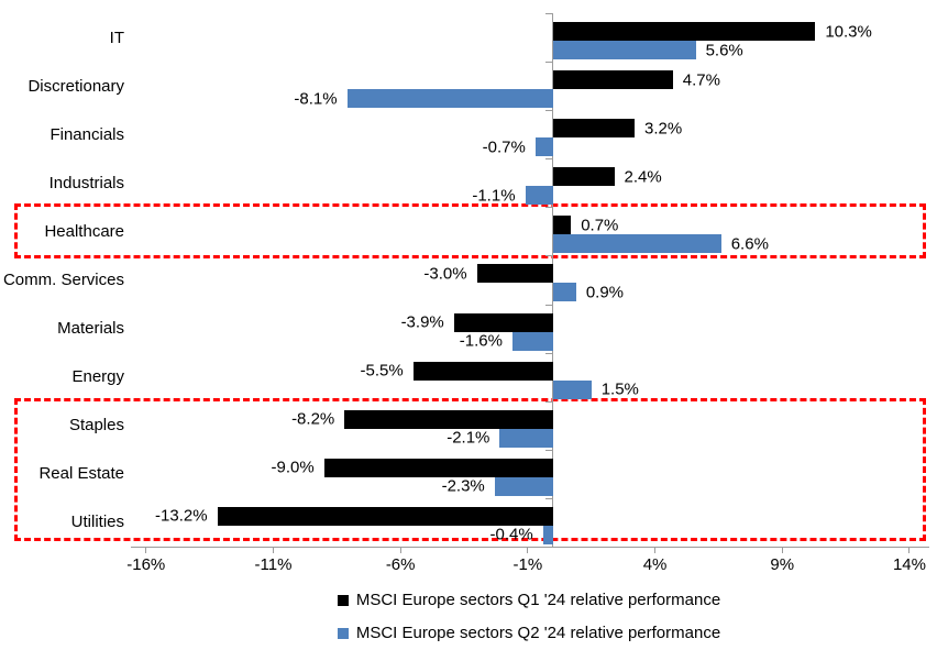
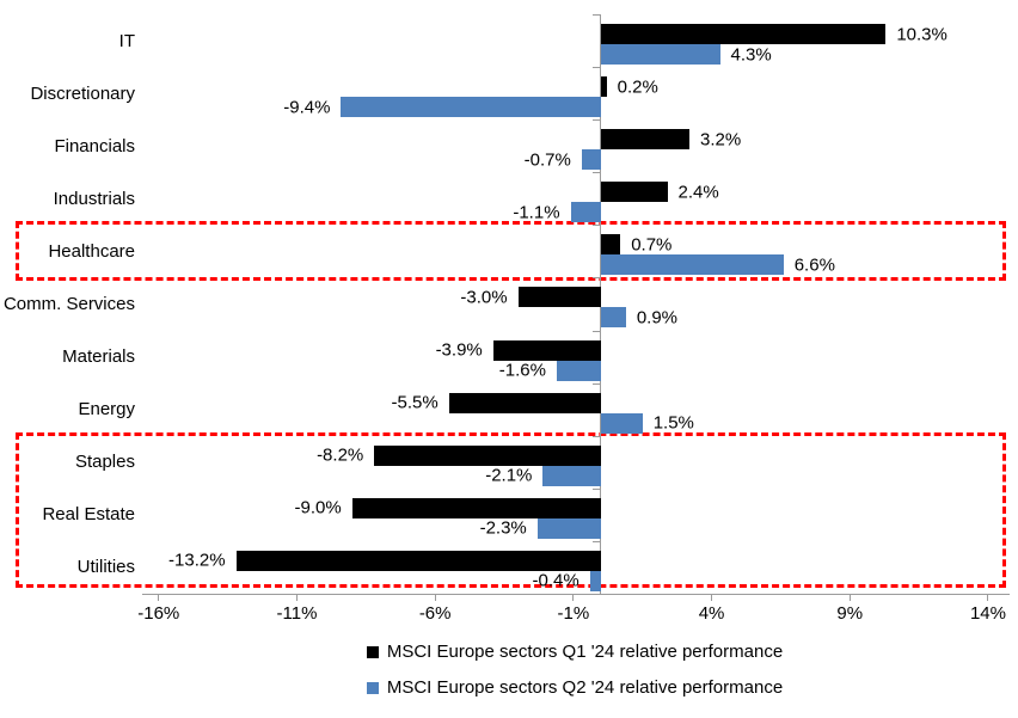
MSCI Europe sectors Q2 '24 relative performance/IT: 5.6% -> 4.3%
MSCI Europe sectors Q1 '24 relative performance/Discretionary: 4.7% -> 0.2%
MSCI Europe sectors Q2 '24 relative performance/Discretionary: -8.1% -> -9.4%
